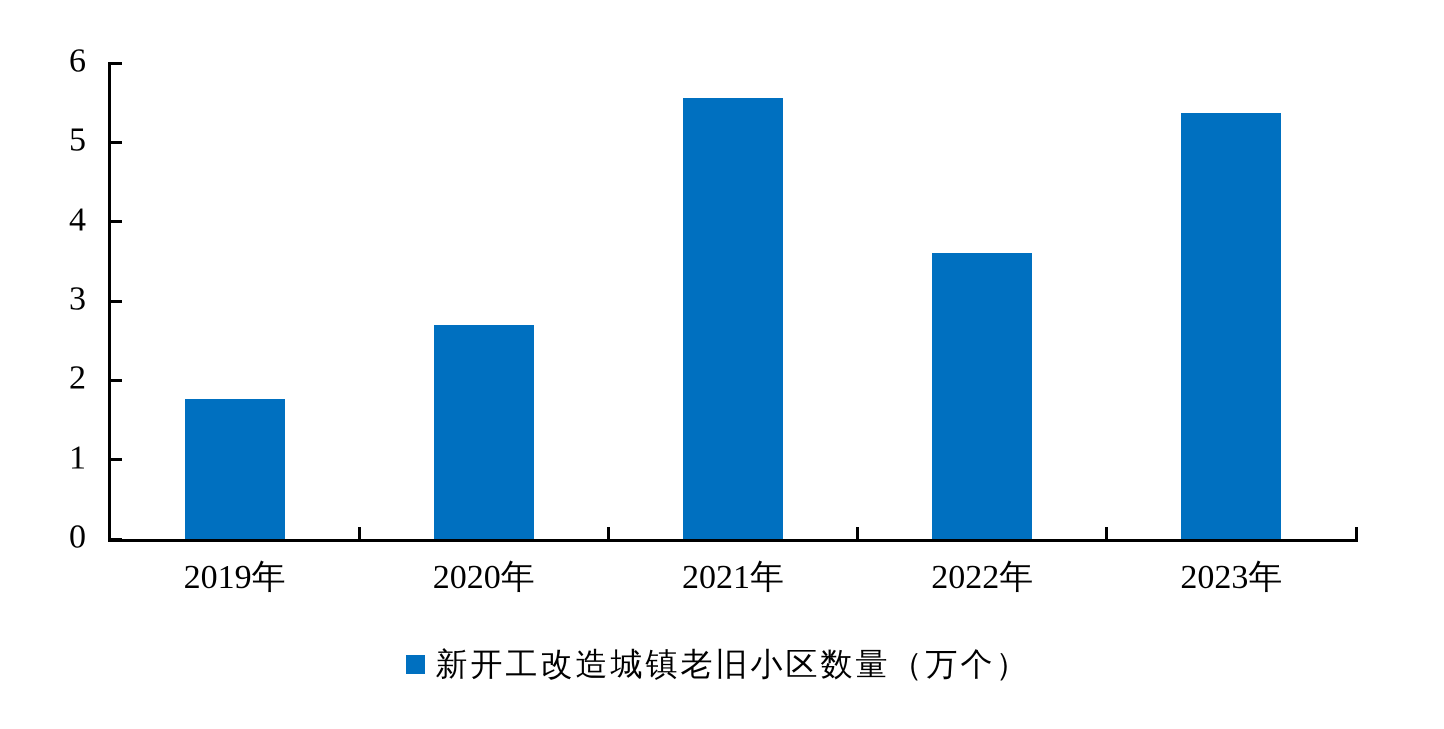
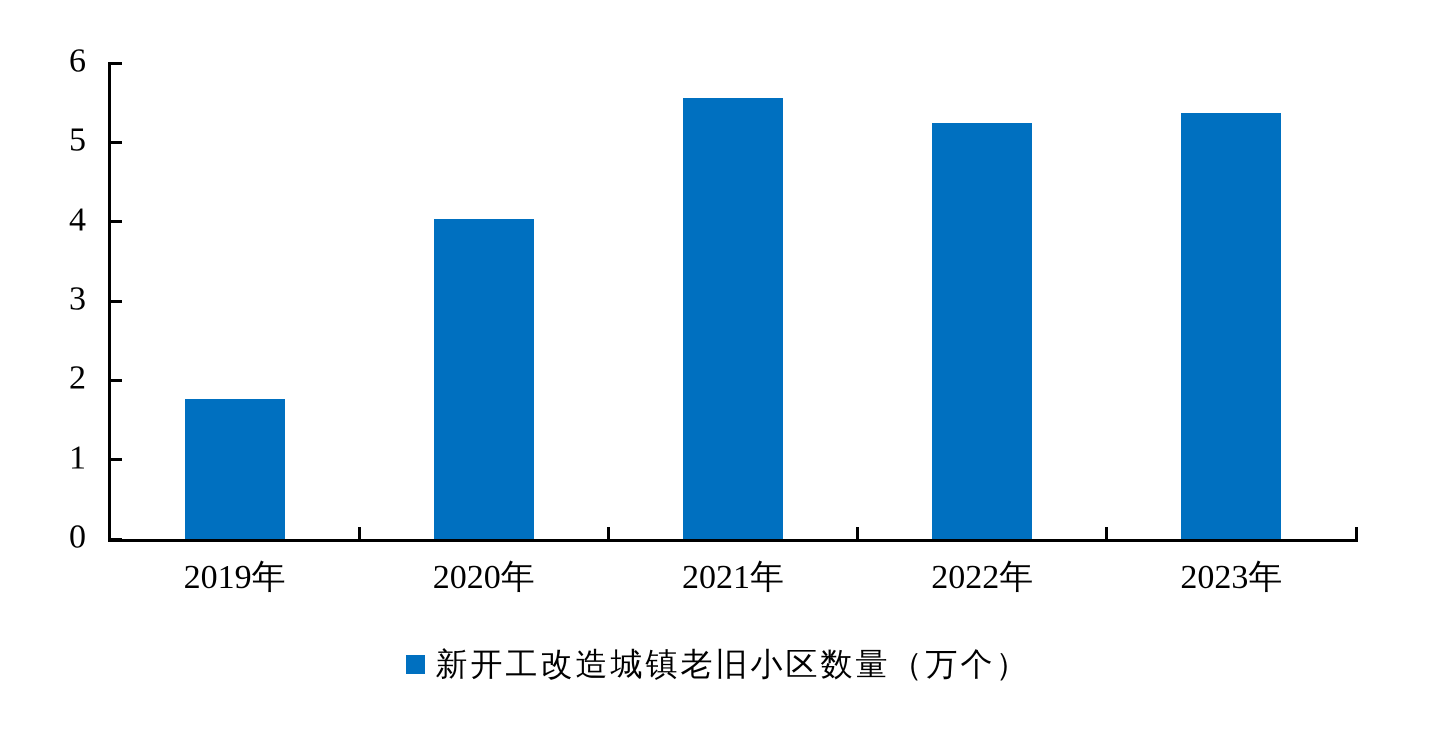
2020年: 2.7 -> 4.0
2022年: 3.6 -> 5.2
